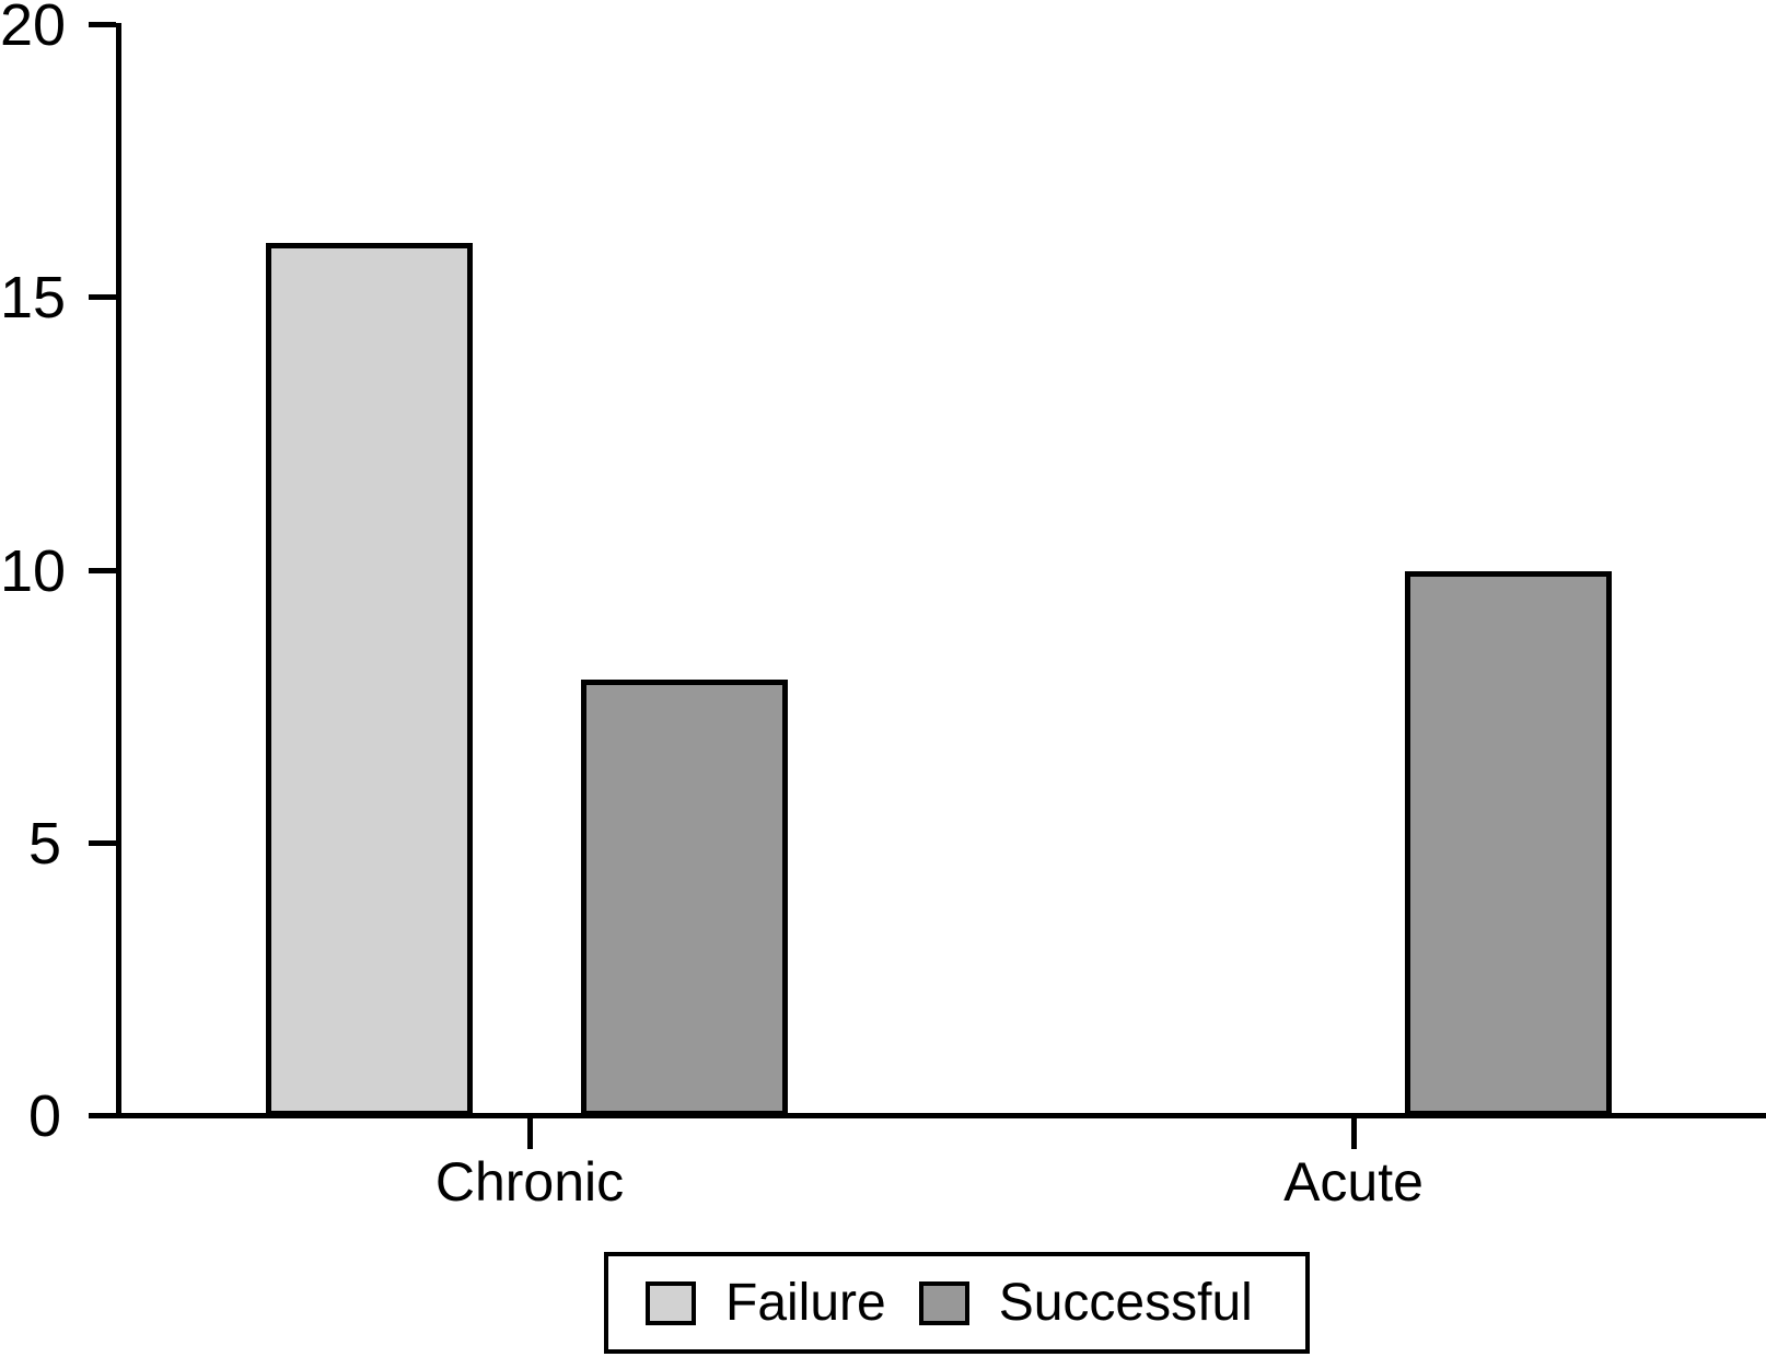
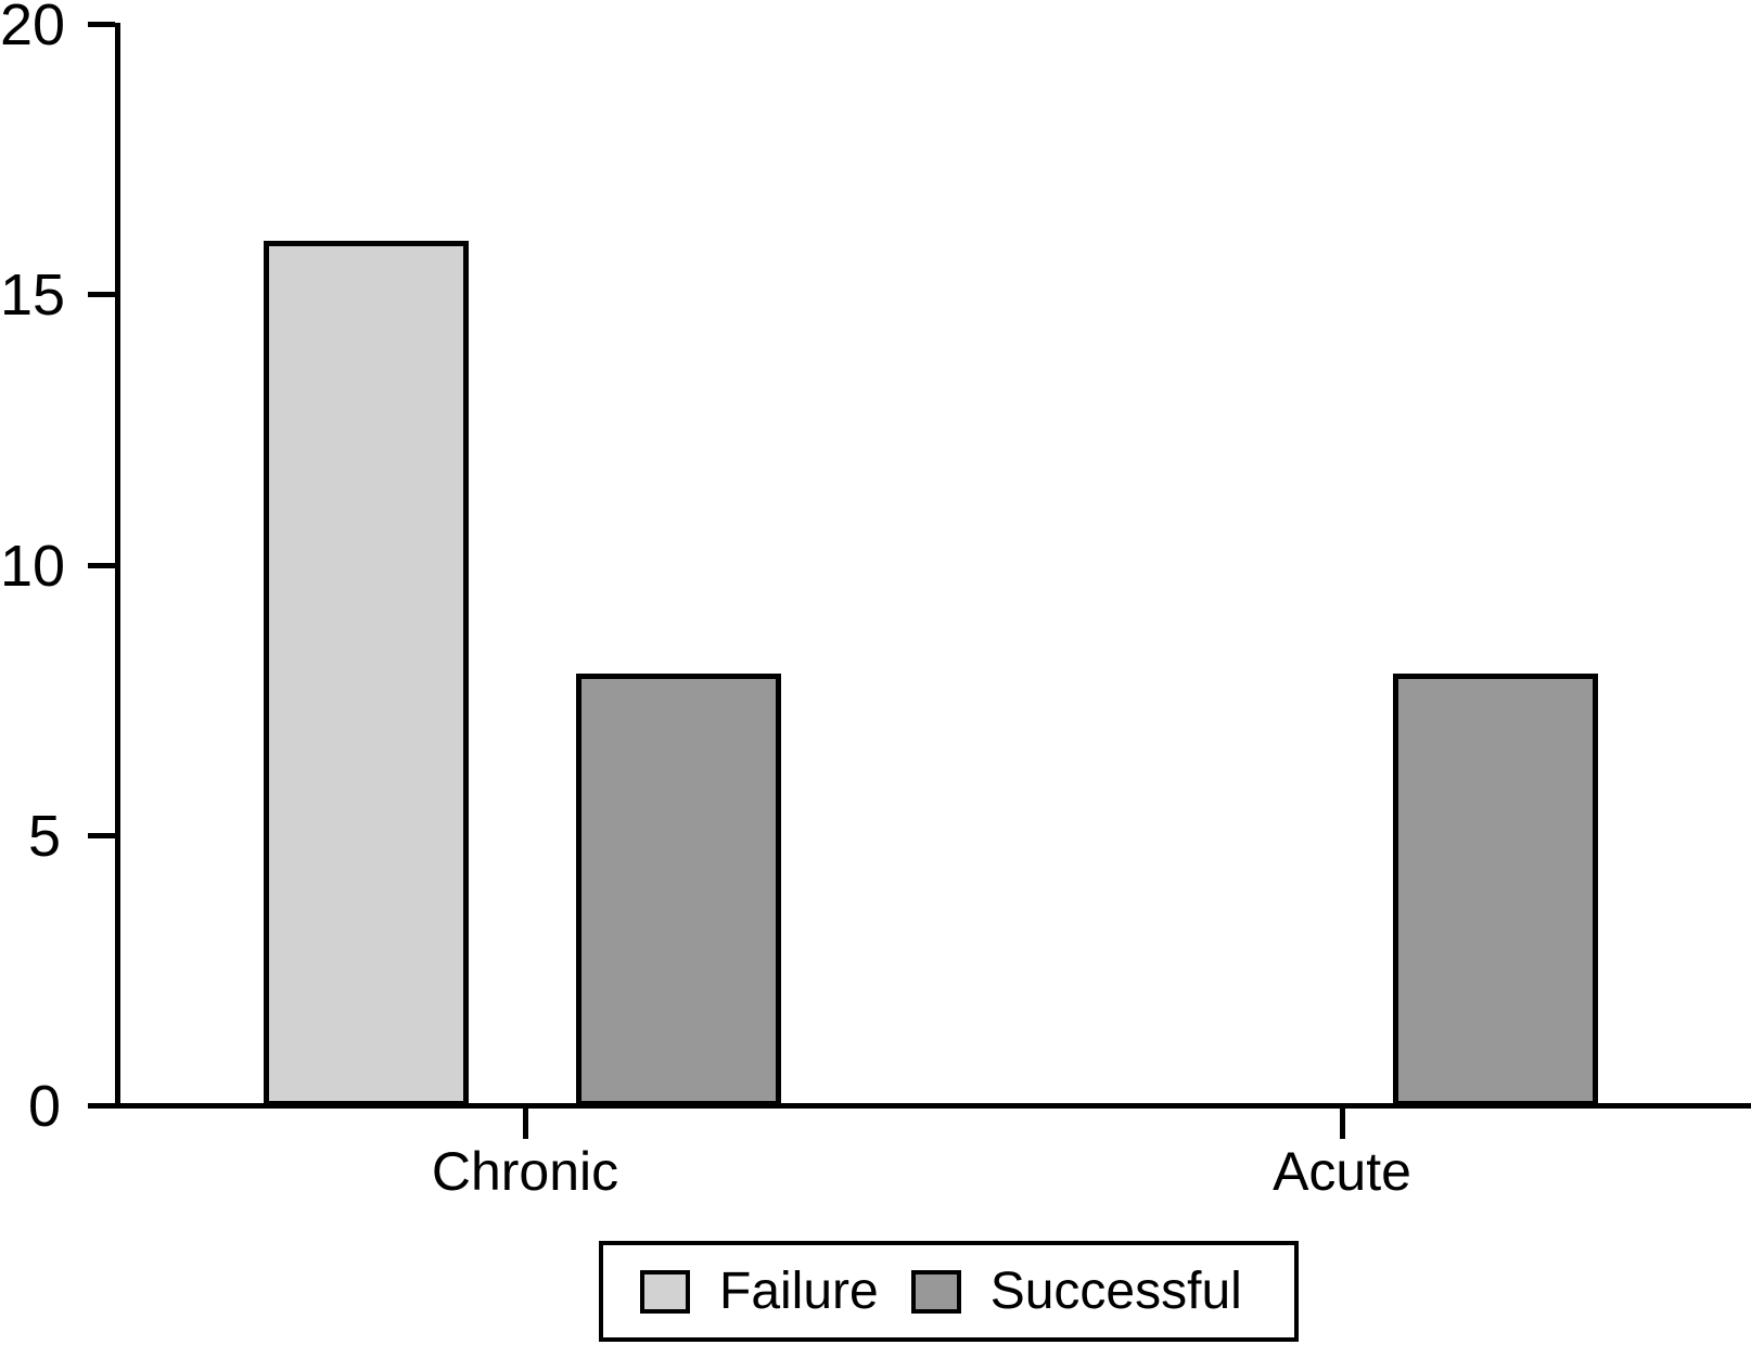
Successful/Acute: 10 -> 8
